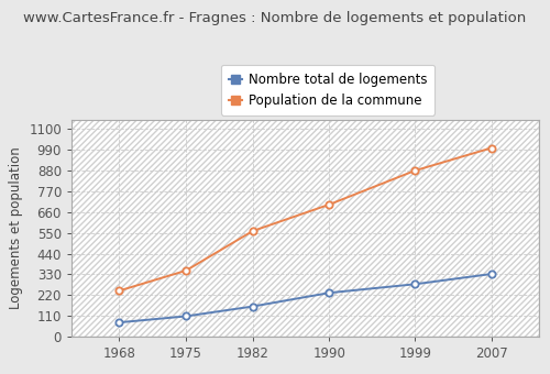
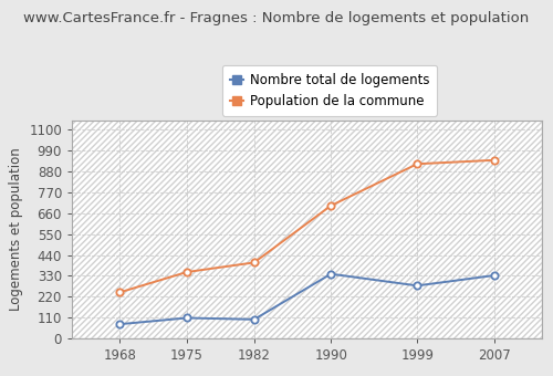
Nombre total de logements/1982: 160 -> 100
Population de la commune/1982: 560 -> 400
Nombre total de logements/1990: 230 -> 340
Population de la commune/1999: 880 -> 920
Population de la commune/2007: 1000 -> 940
